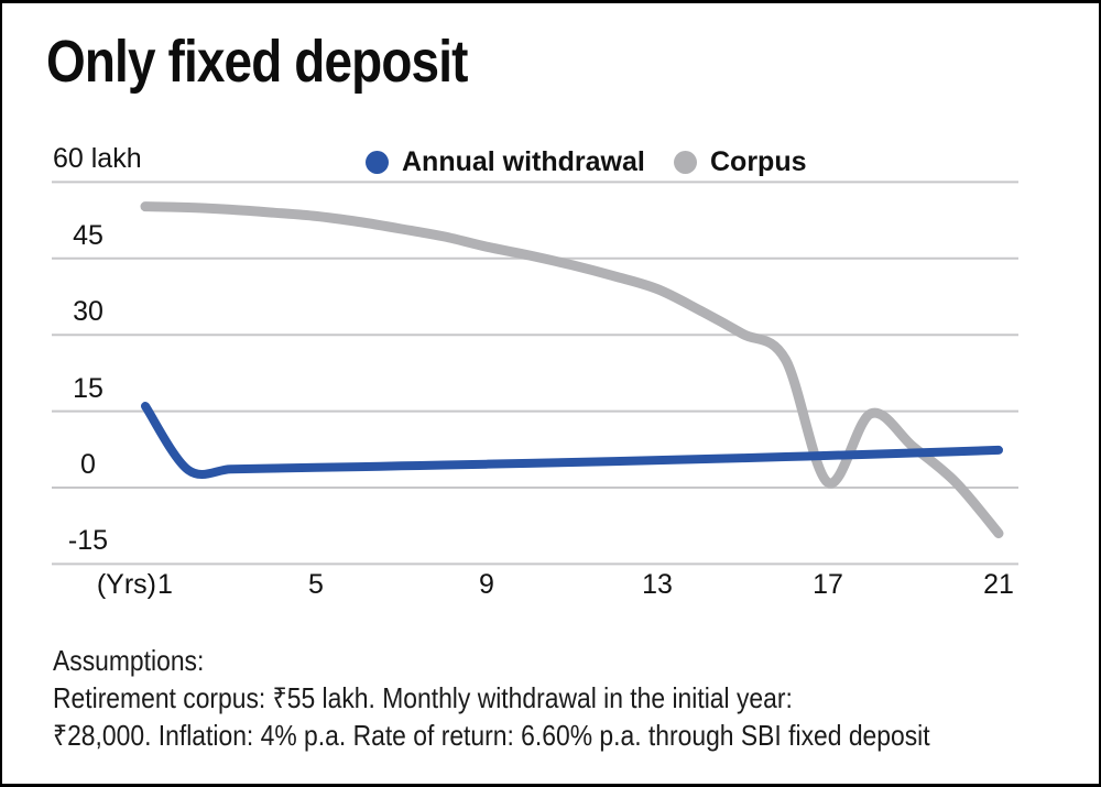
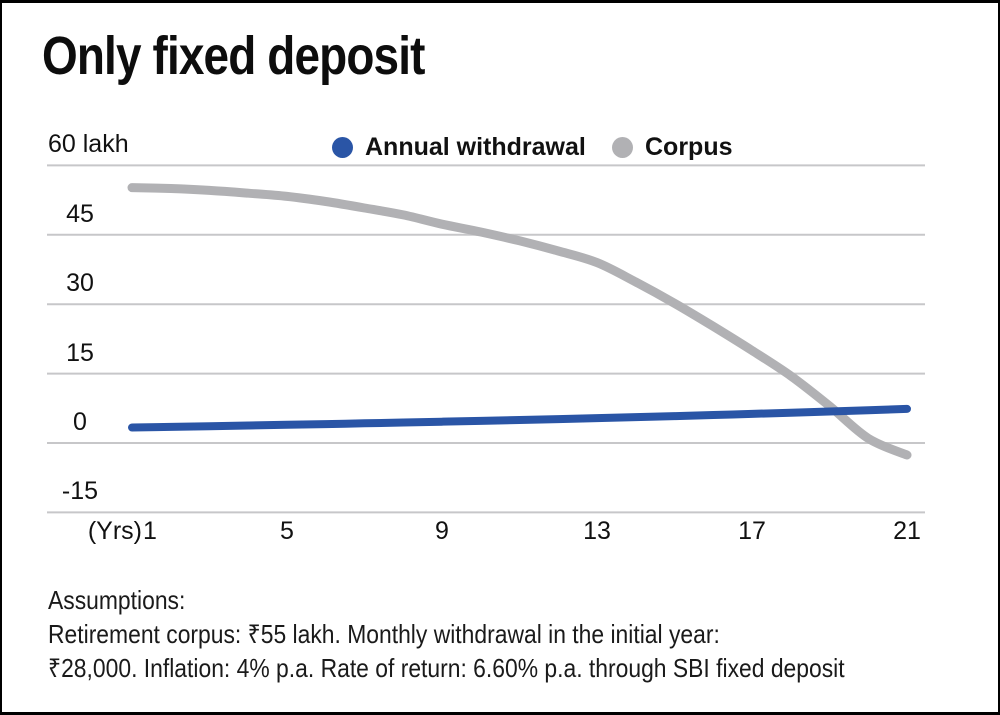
Annual withdrawal/1: 16 -> 3
Corpus/17: 1 -> 20
Corpus/21: -9 -> -3
